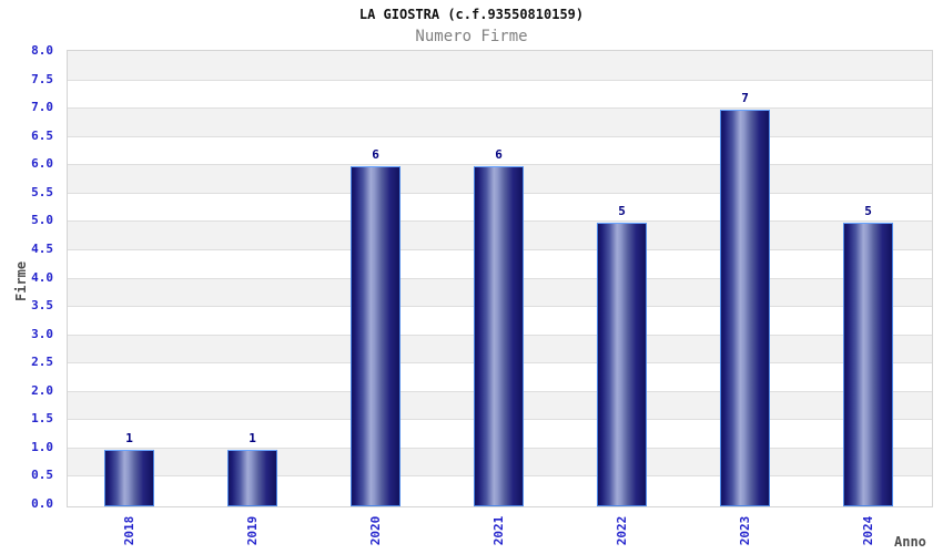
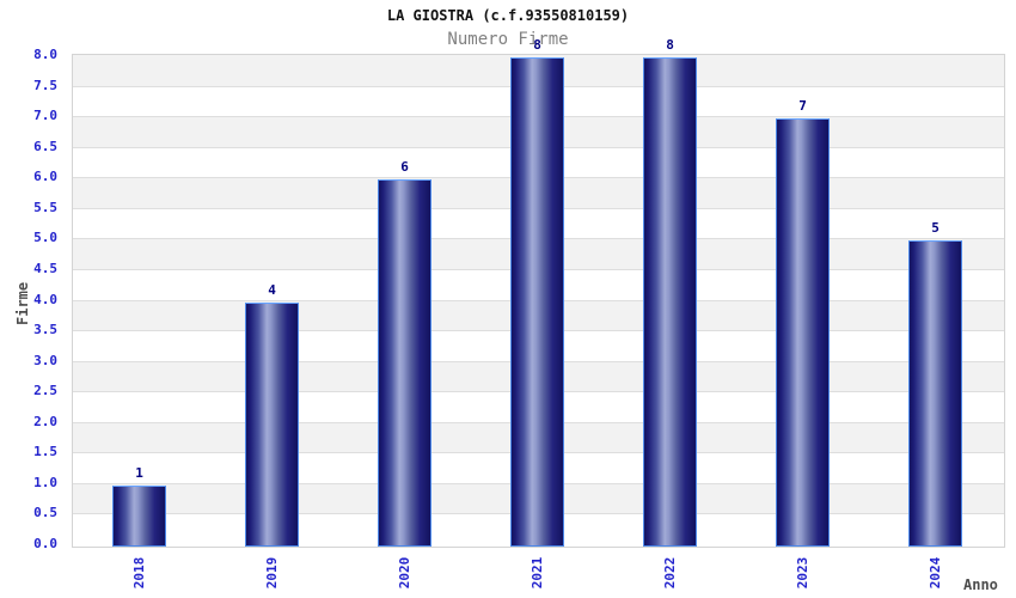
2019: 1 -> 4
2021: 6 -> 8
2022: 5 -> 8
